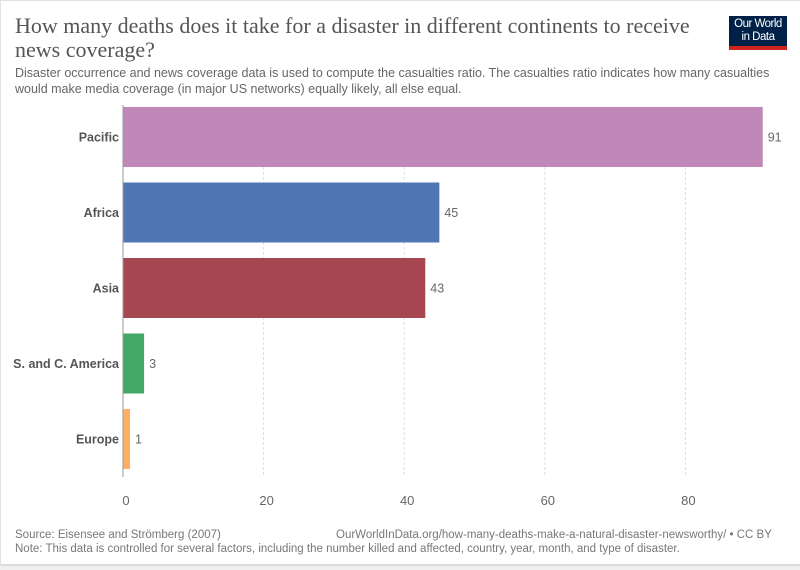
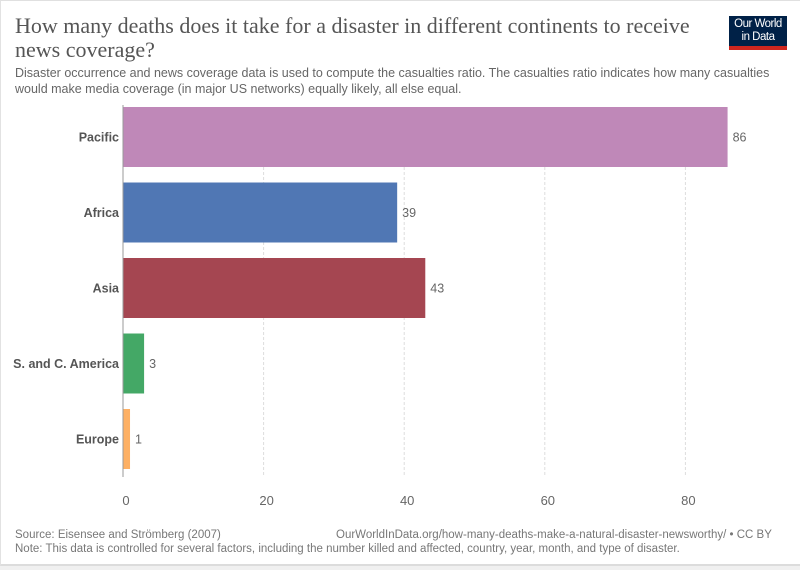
Pacific: 91 -> 86
Africa: 45 -> 39
